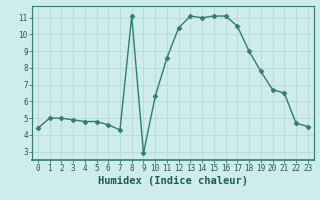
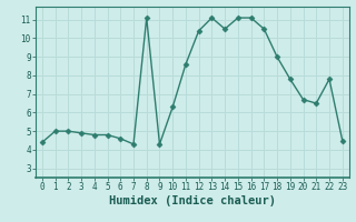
9: 2.9 -> 4.3
14: 11.0 -> 10.5
22: 4.7 -> 7.8
